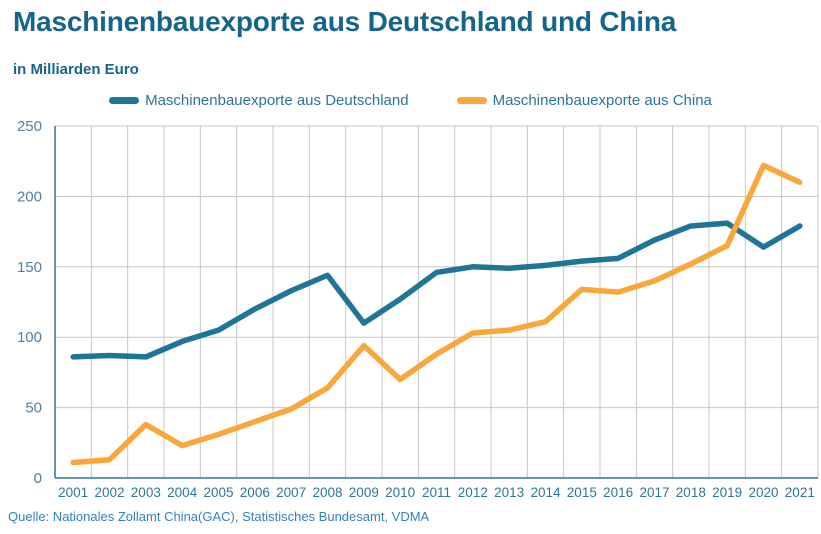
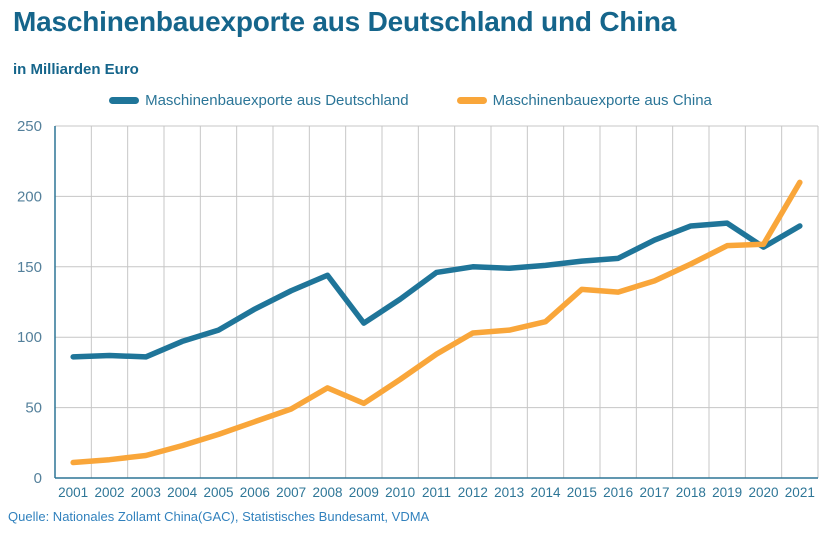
Maschinenbauexporte aus China/2003: 38 -> 16
Maschinenbauexporte aus China/2009: 94 -> 53
Maschinenbauexporte aus China/2020: 222 -> 166
